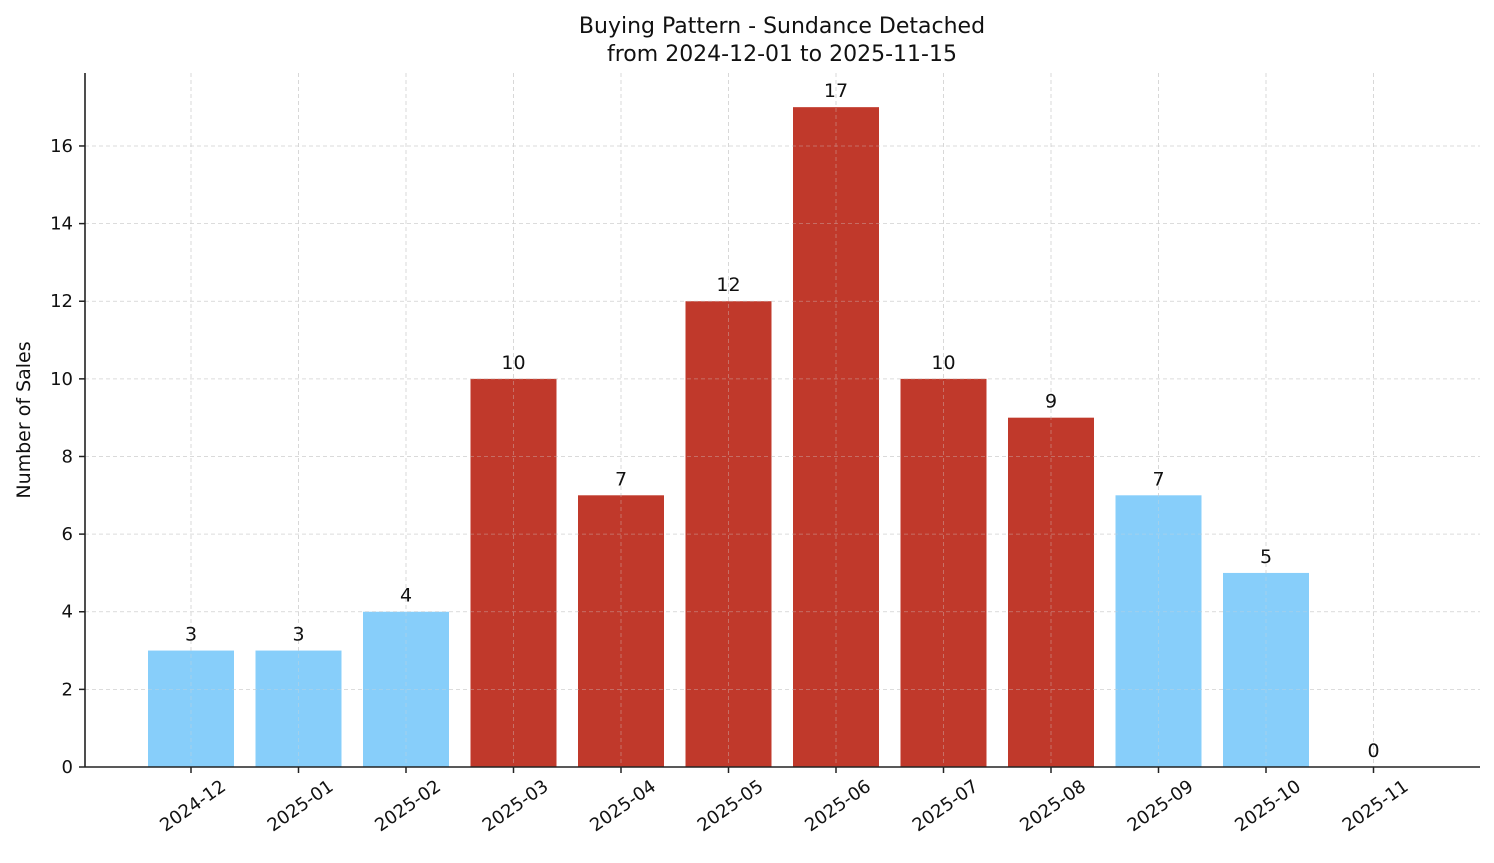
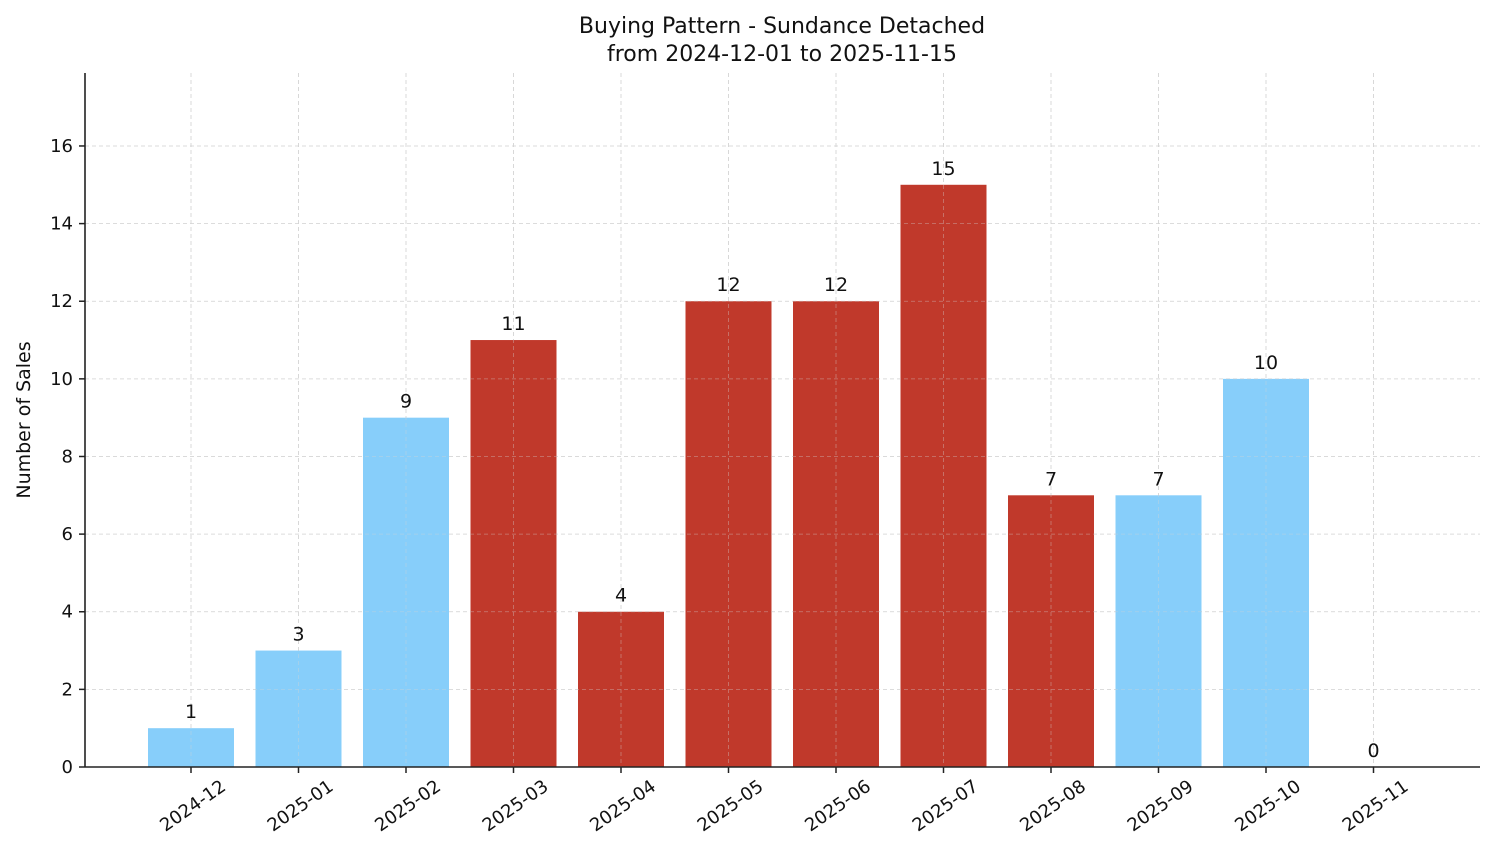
2024-12: 3 -> 1
2025-02: 4 -> 9
2025-03: 10 -> 11
2025-04: 7 -> 4
2025-06: 17 -> 12
2025-07: 10 -> 15
2025-08: 9 -> 7
2025-10: 5 -> 10
